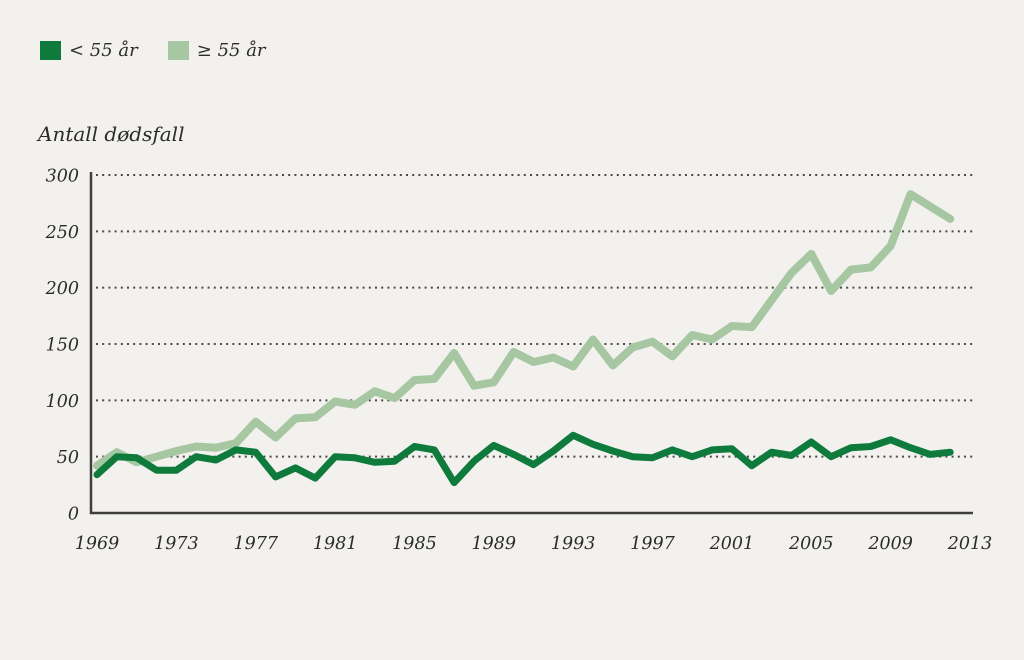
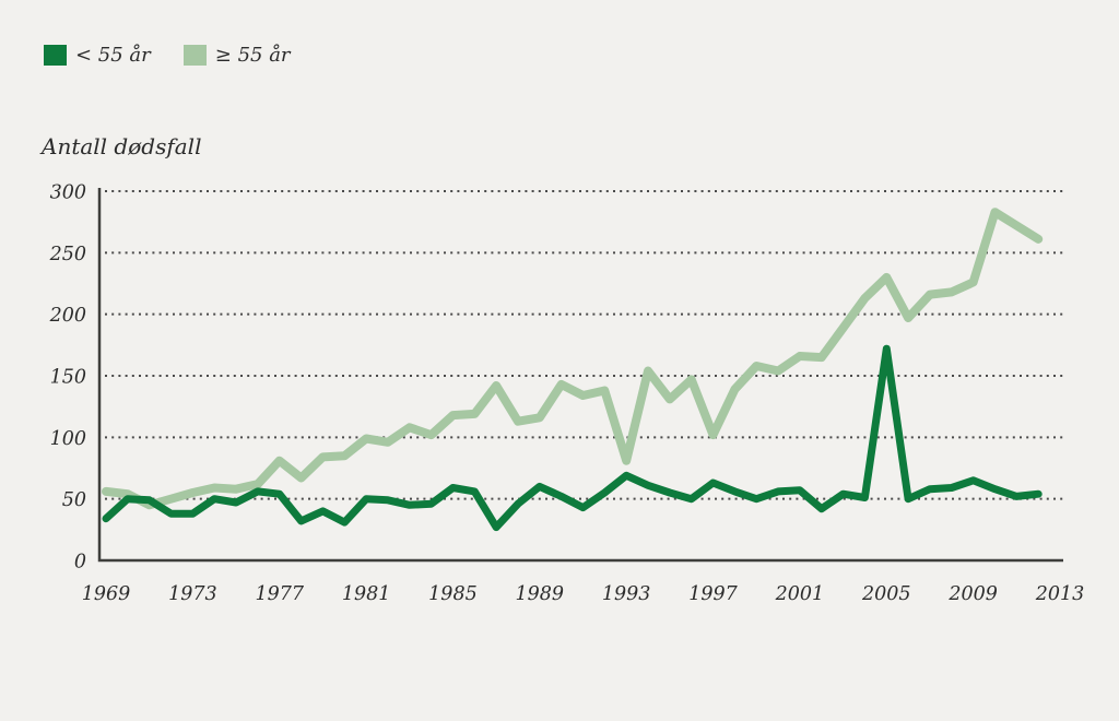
≥ 55 år/1969: 42 -> 56
≥ 55 år/1993: 130 -> 81
< 55 år/1997: 49 -> 63
≥ 55 år/1997: 152 -> 102
< 55 år/2005: 63 -> 172
≥ 55 år/2009: 237 -> 226
